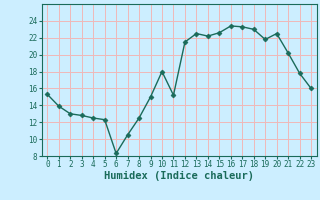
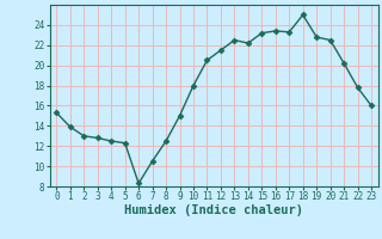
11: 15.2 -> 20.5
15: 22.6 -> 23.2
18: 23.0 -> 25.0
19: 21.8 -> 22.8
